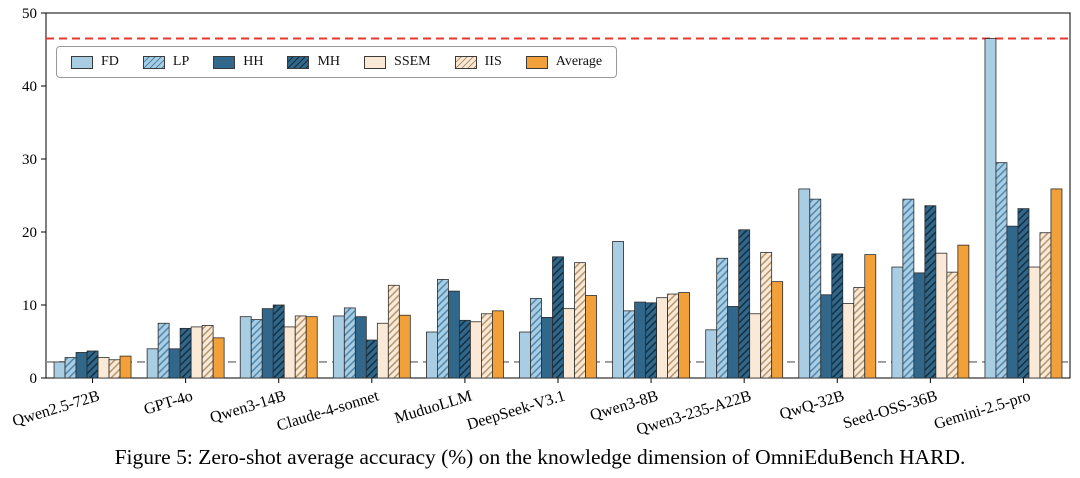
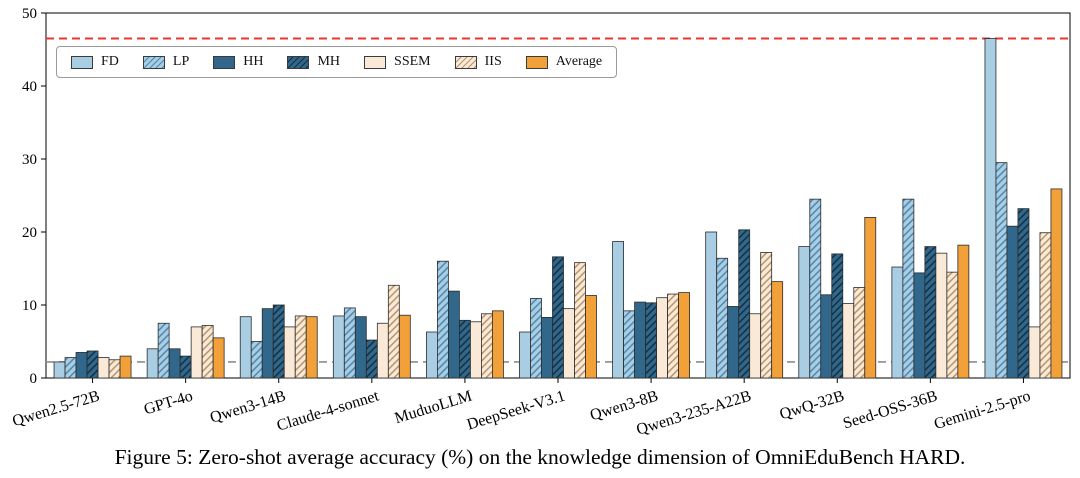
MH/GPT-4o: 7 -> 3
LP/Qwen3-14B: 8 -> 5
LP/MuduoLLM: 14 -> 16
FD/Qwen3-235-A22B: 7 -> 20
FD/QwQ-32B: 26 -> 18
Average/QwQ-32B: 17 -> 22
MH/Seed-OSS-36B: 24 -> 18
SSEM/Gemini-2.5-pro: 15 -> 7
